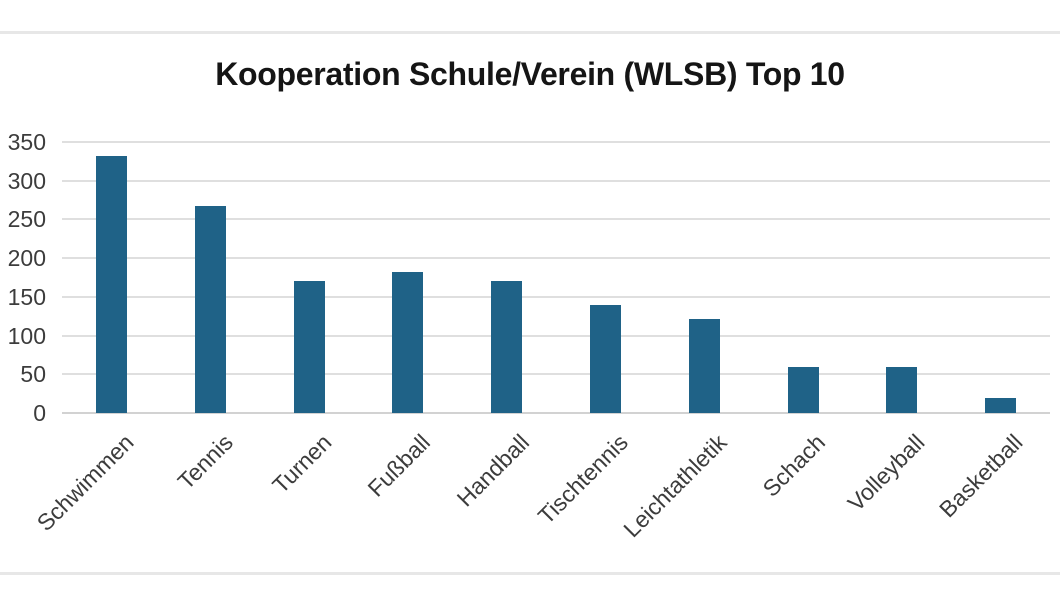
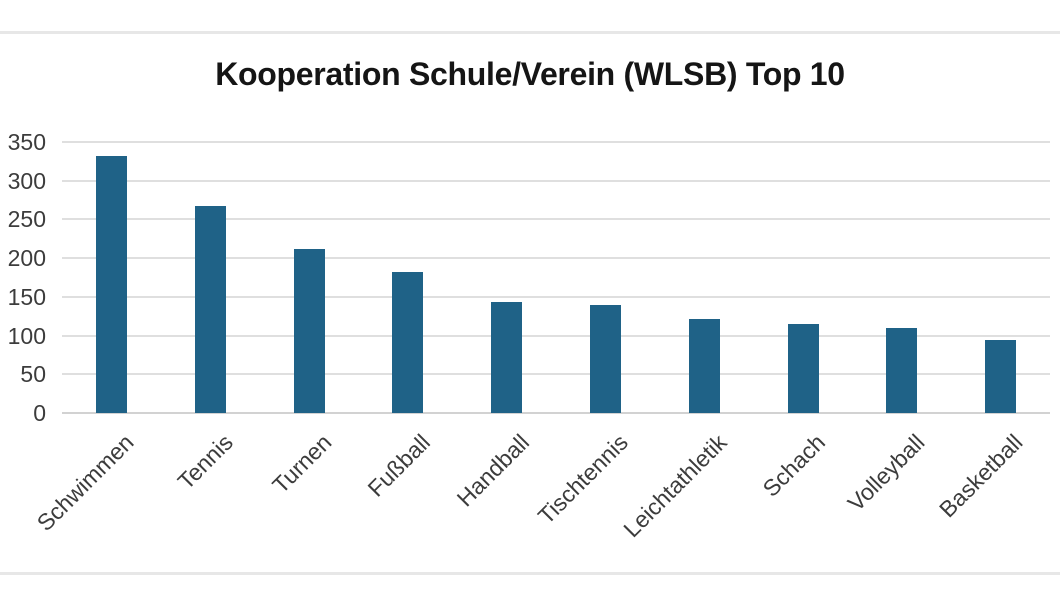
Turnen: 170 -> 210
Handball: 170 -> 140
Schach: 60 -> 120
Volleyball: 60 -> 110
Basketball: 20 -> 90
